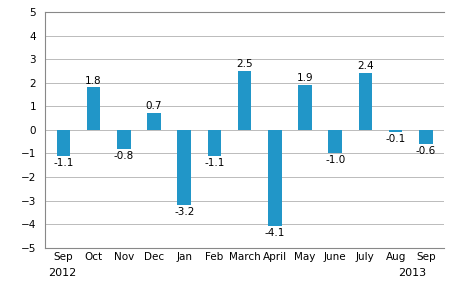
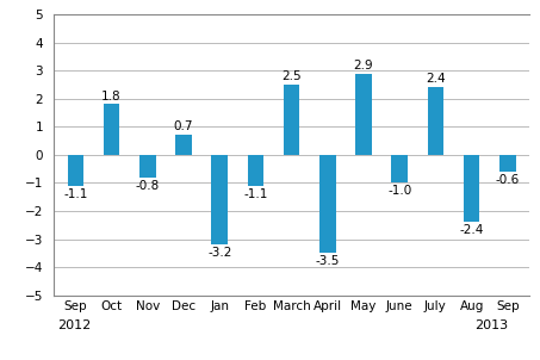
April: -4.1 -> -3.5
May: 1.9 -> 2.9
Aug: -0.1 -> -2.4
